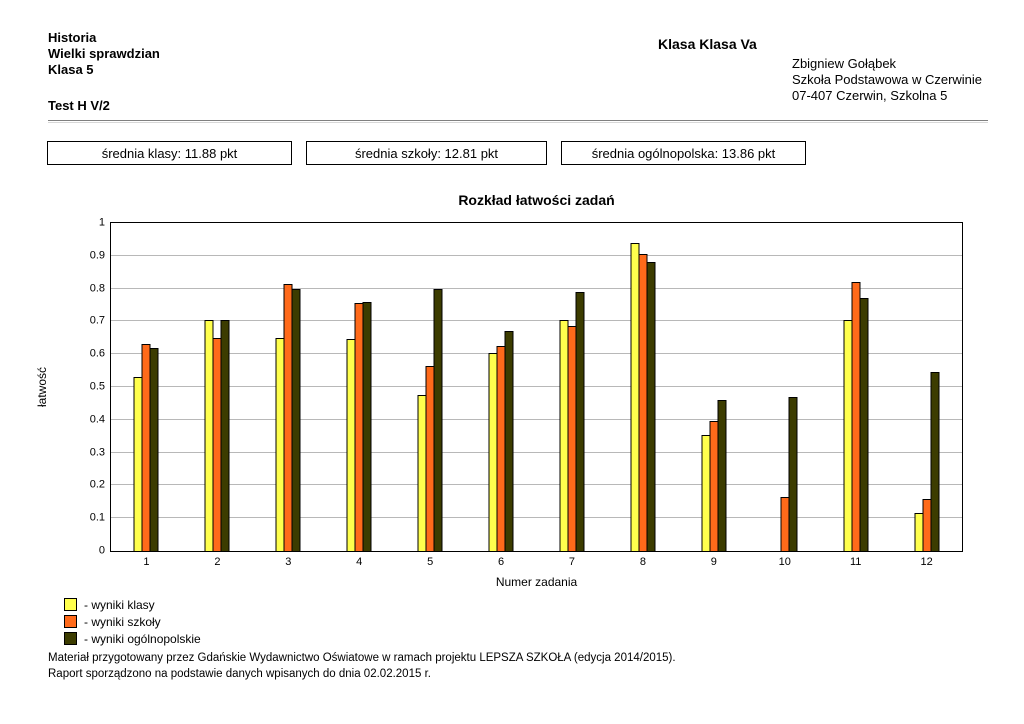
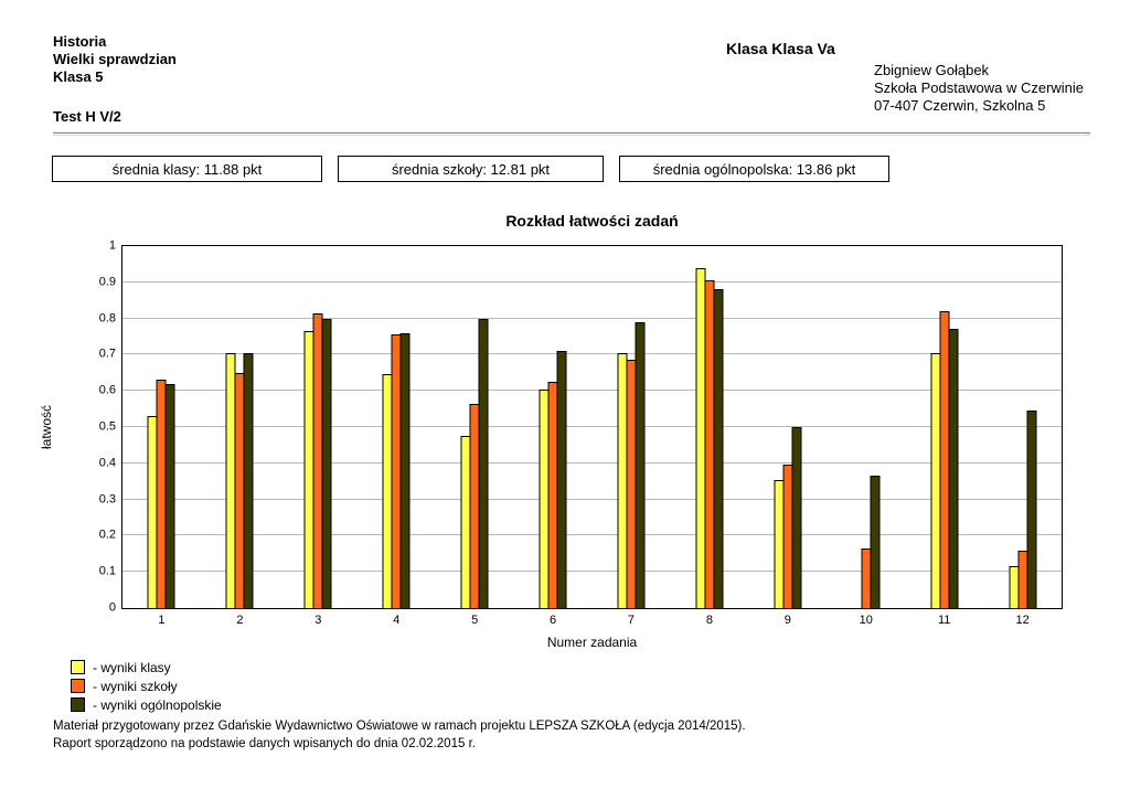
- wyniki klasy/3: 0.65 -> 0.77
- wyniki ogólnopolskie/6: 0.67 -> 0.71
- wyniki ogólnopolskie/9: 0.46 -> 0.50
- wyniki ogólnopolskie/10: 0.47 -> 0.36
